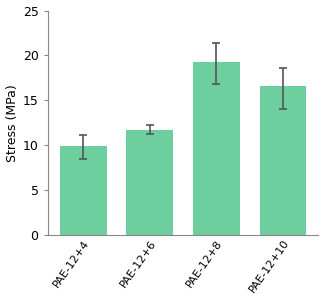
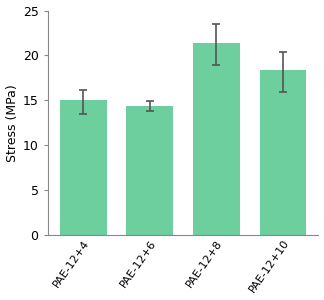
PAE-12+4: 9.9 -> 15.0
PAE-12+6: 11.8 -> 14.4
PAE-12+8: 19.3 -> 21.4
PAE-12+10: 16.6 -> 18.4
